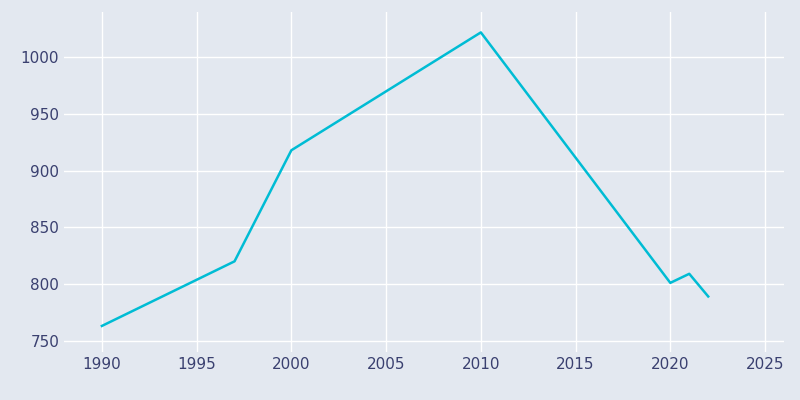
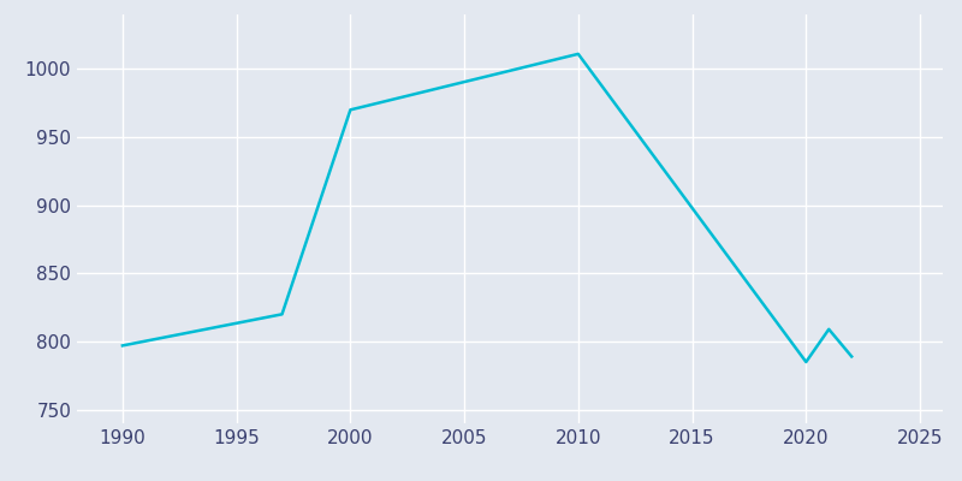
1990: 763 -> 797
2000: 918 -> 970
2010: 1022 -> 1011
2020: 801 -> 785
